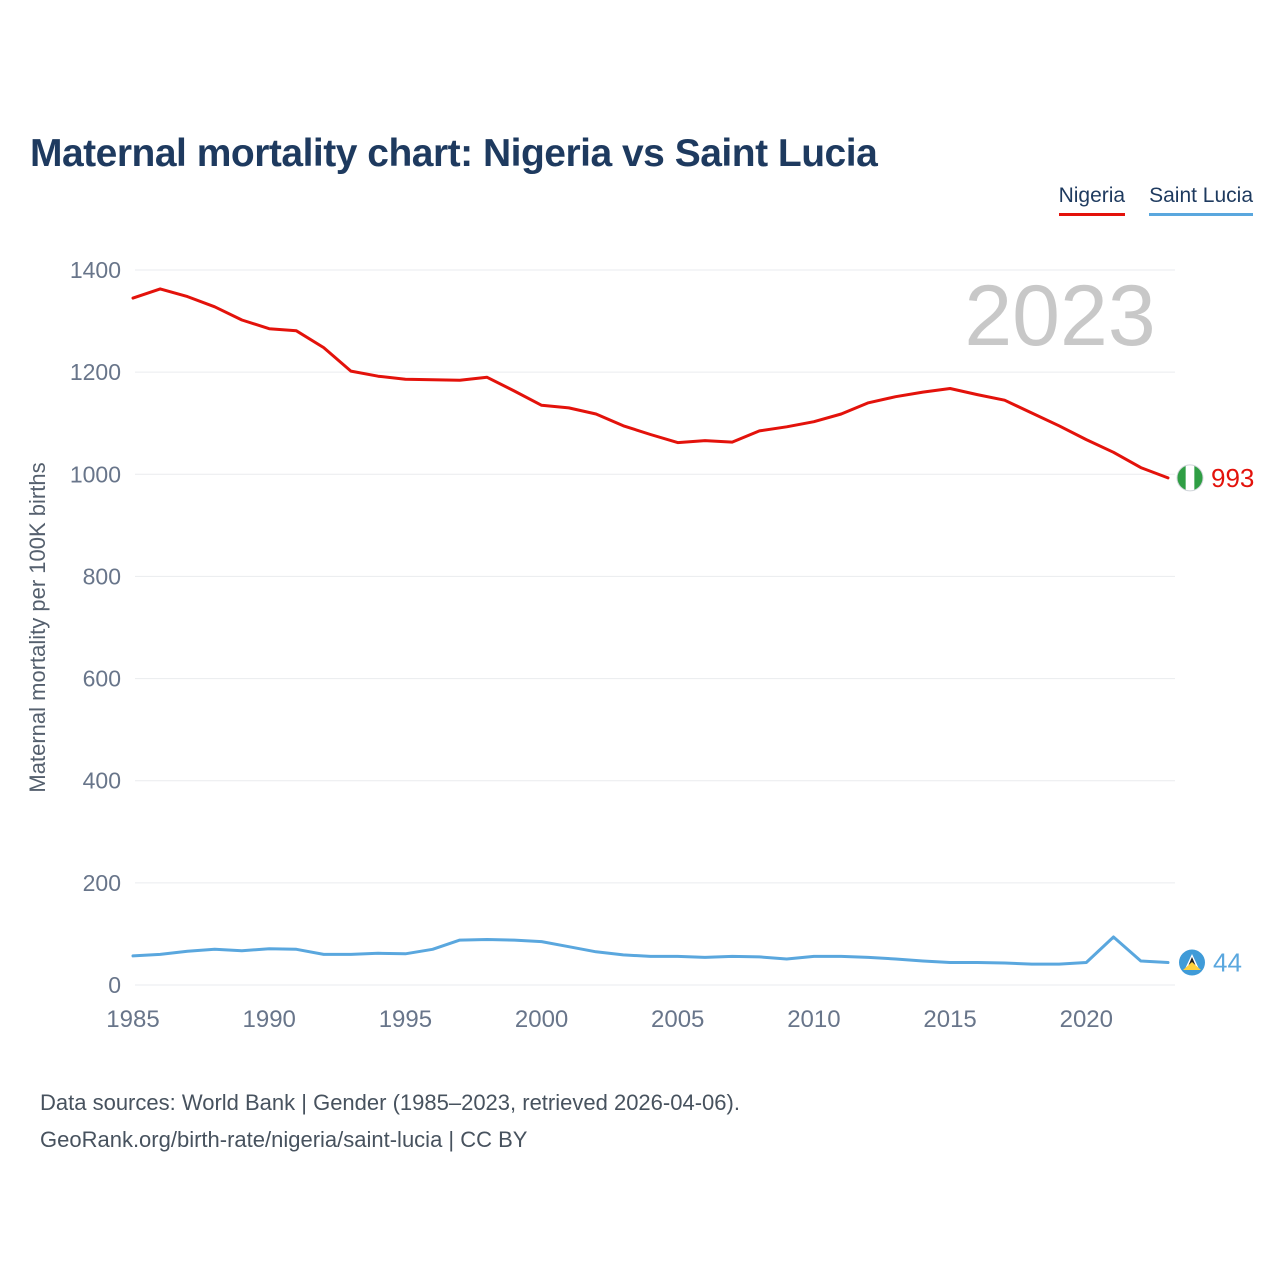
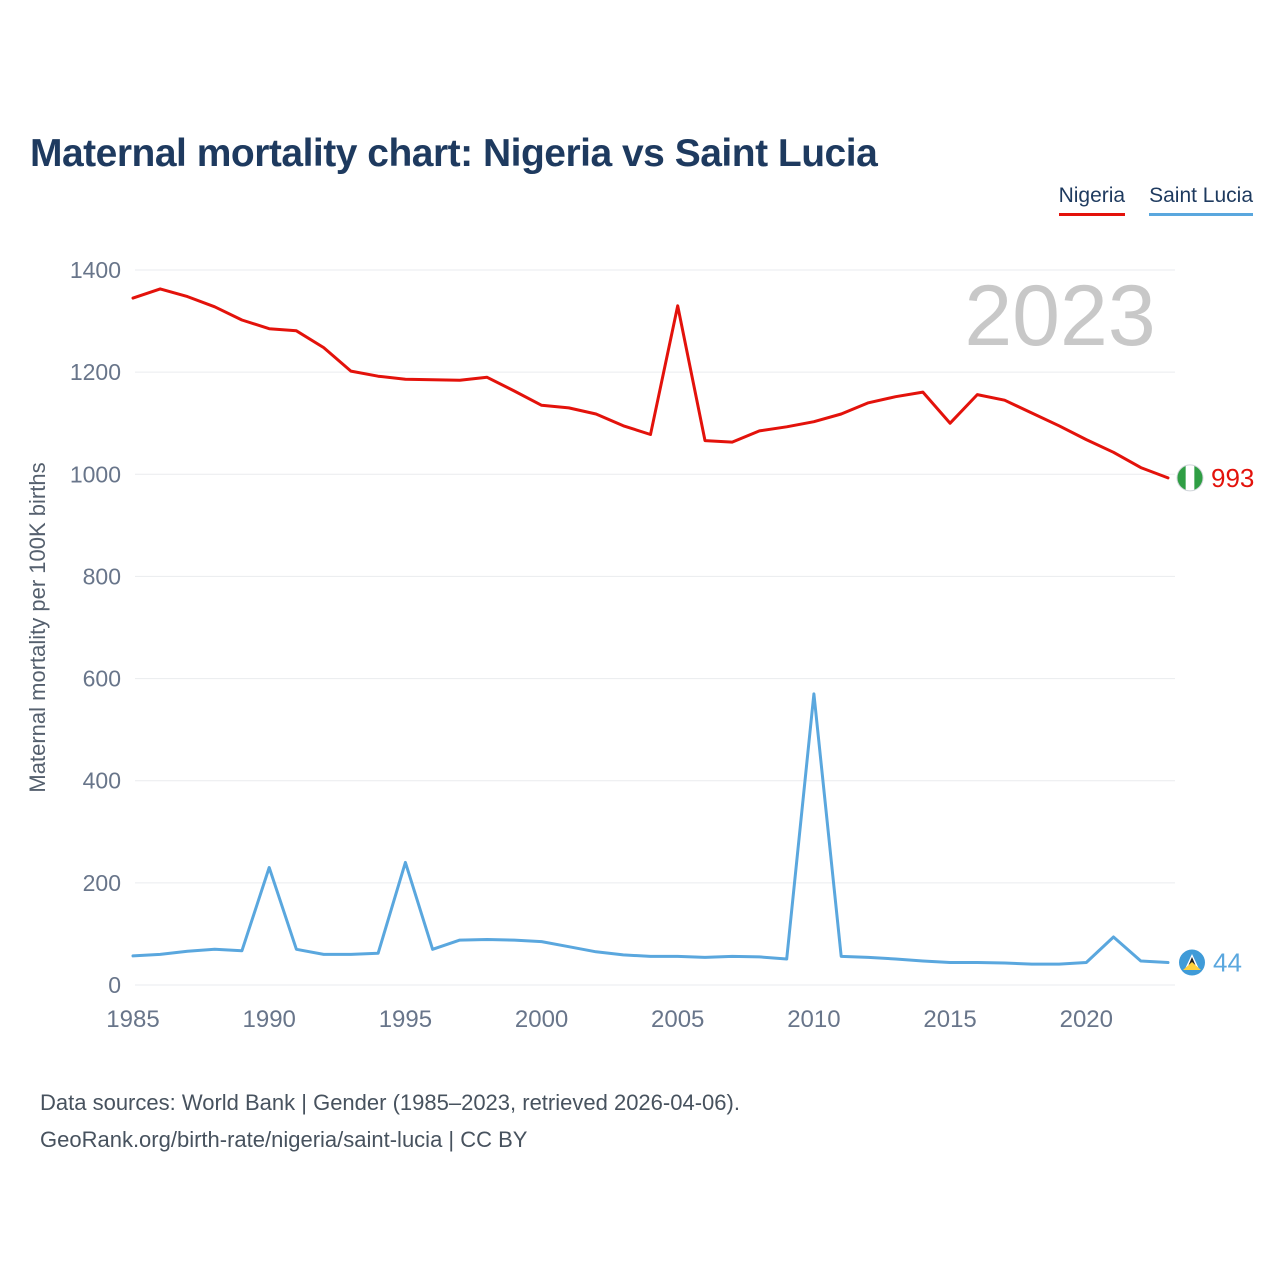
Saint Lucia/1990: 70 -> 230
Saint Lucia/1995: 60 -> 240
Nigeria/2005: 1060 -> 1330
Saint Lucia/2010: 60 -> 570
Nigeria/2015: 1170 -> 1100
